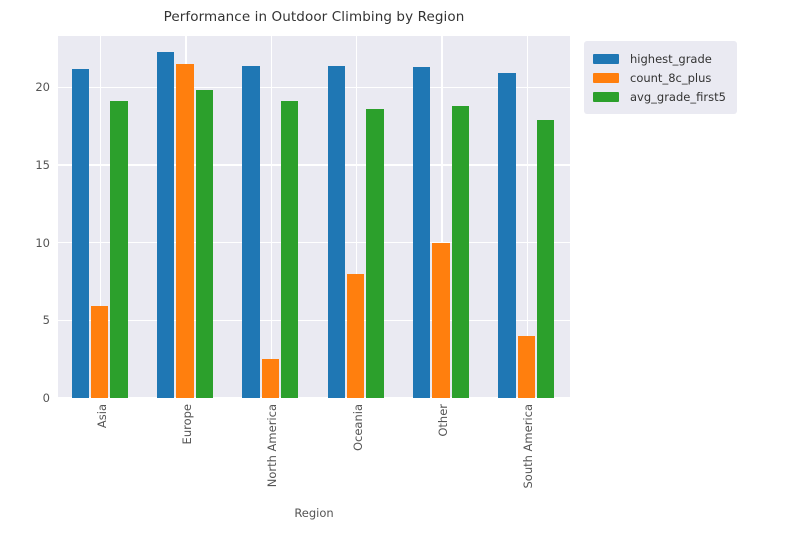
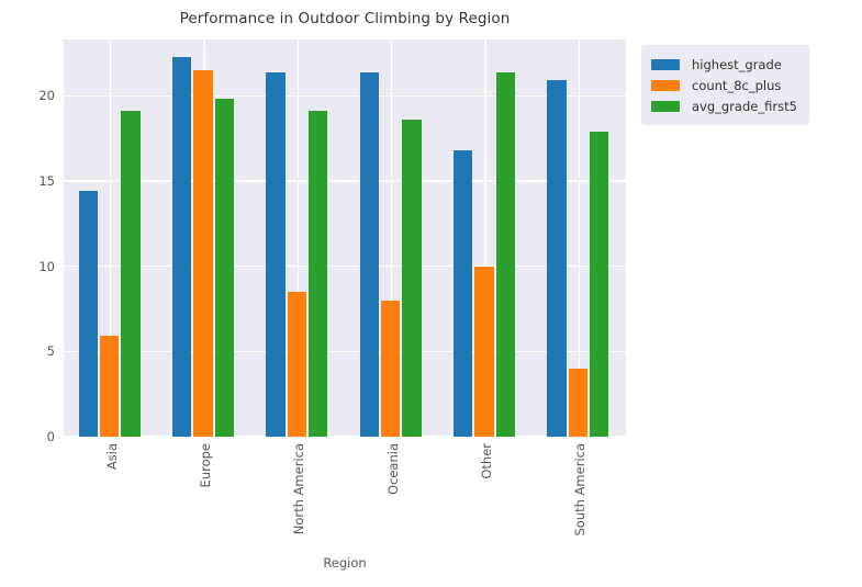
highest_grade/Asia: 21.2 -> 14.4
count_8c_plus/North America: 2.5 -> 8.5
highest_grade/Other: 21.3 -> 16.8
avg_grade_first5/Other: 18.8 -> 21.4
